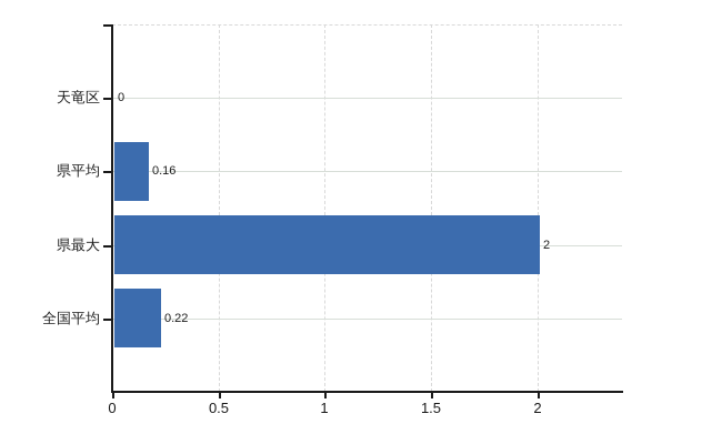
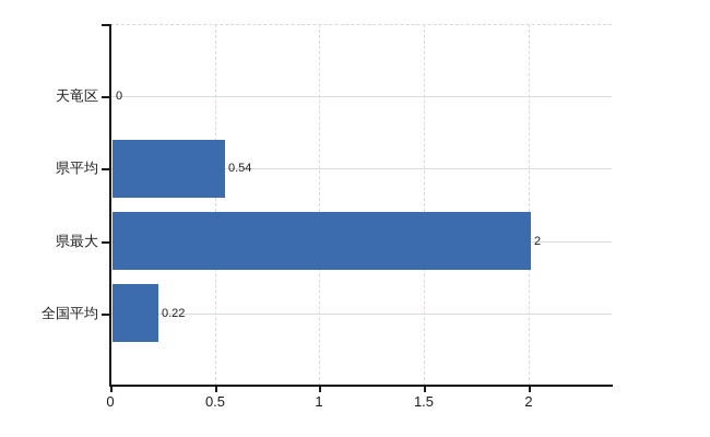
県平均: 0.16 -> 0.54
